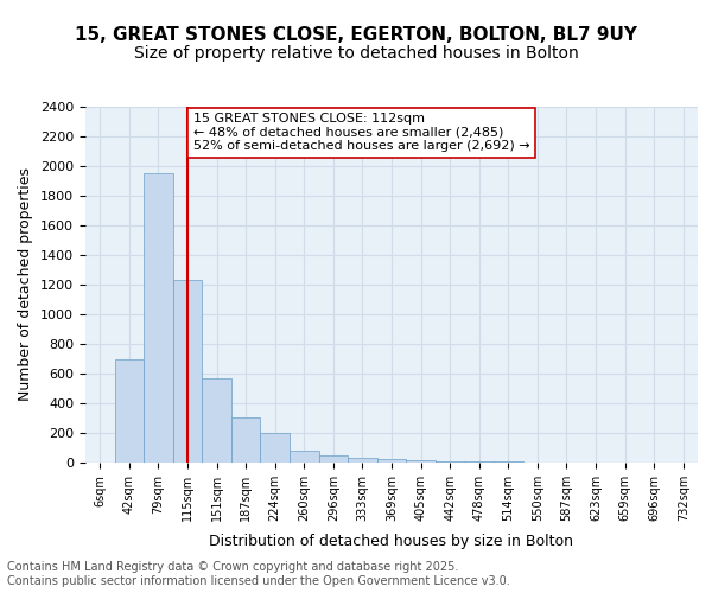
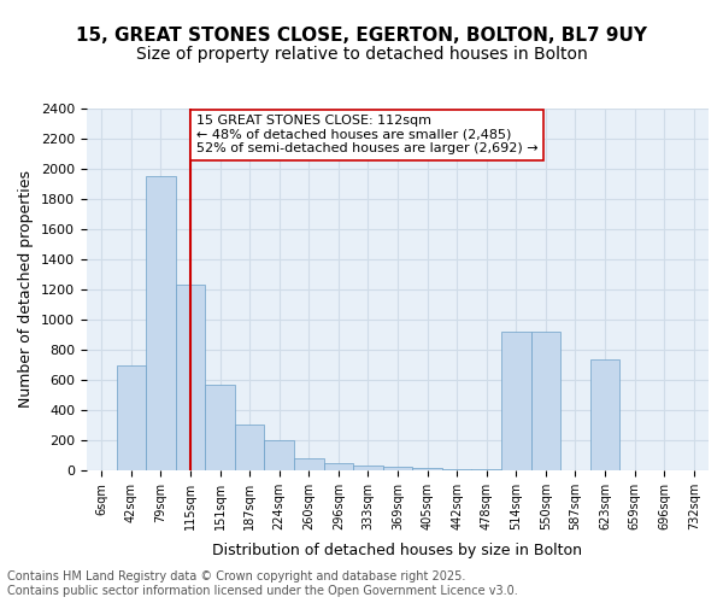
514sqm: 0 -> 920
550sqm: 0 -> 920
623sqm: 0 -> 740
